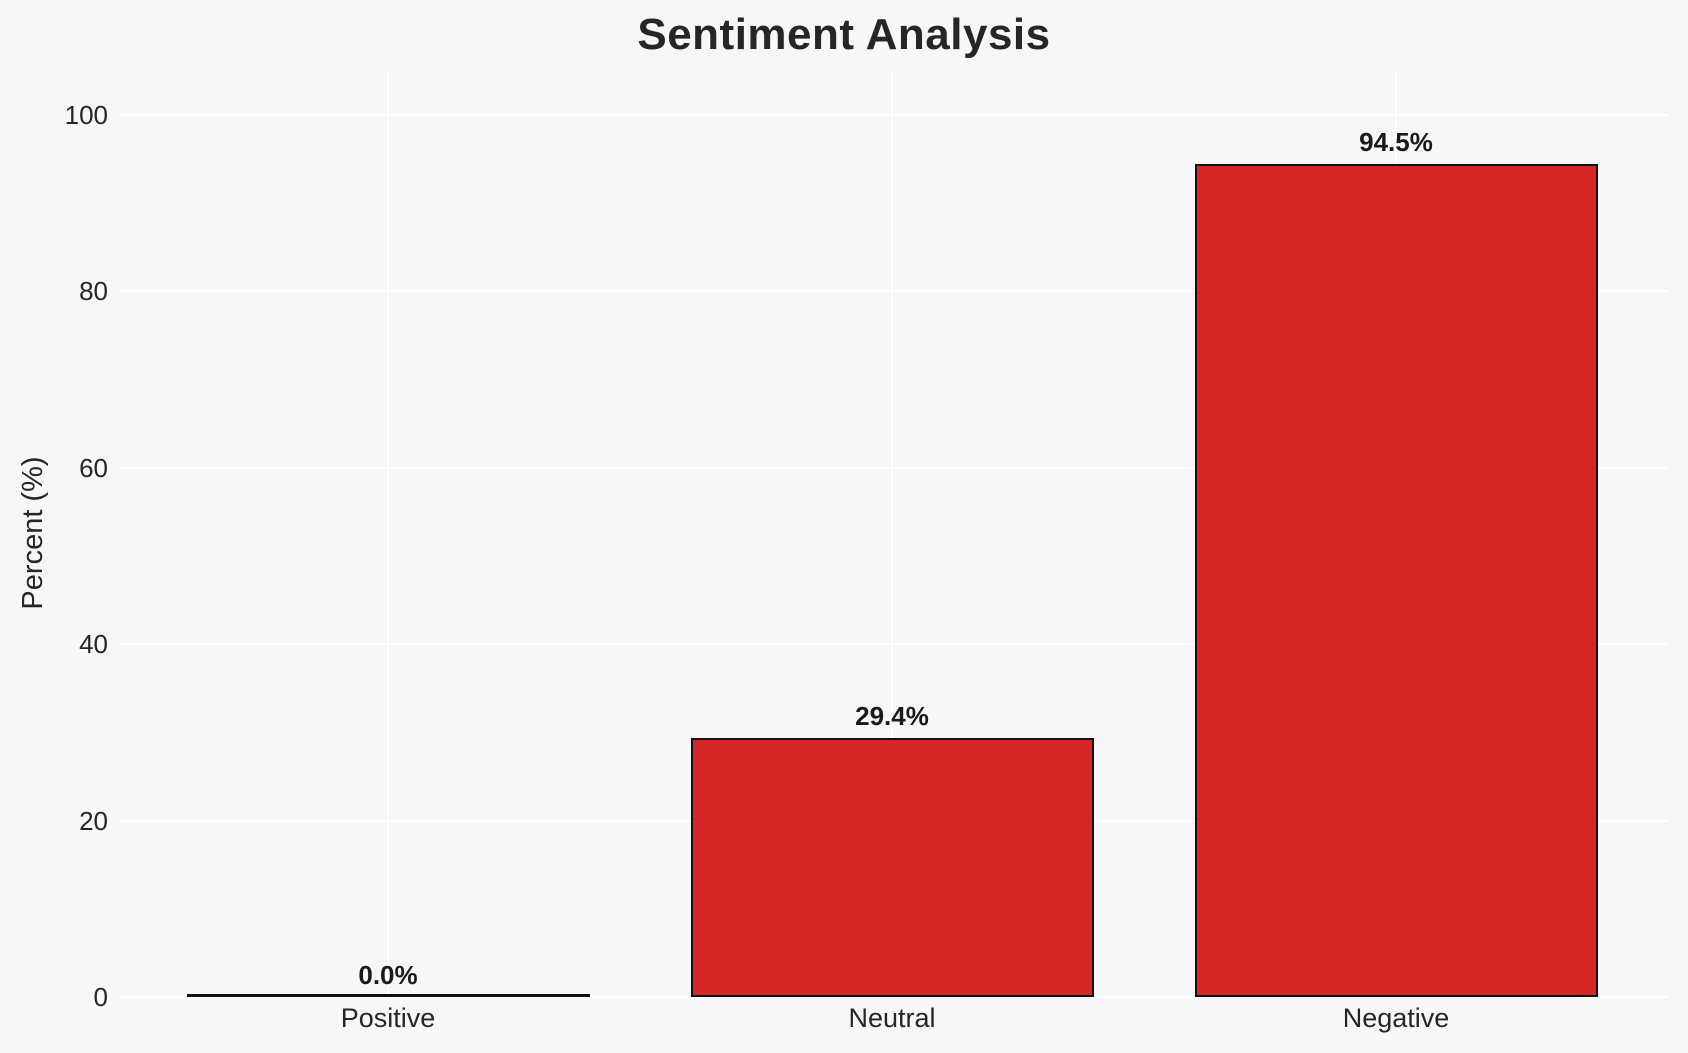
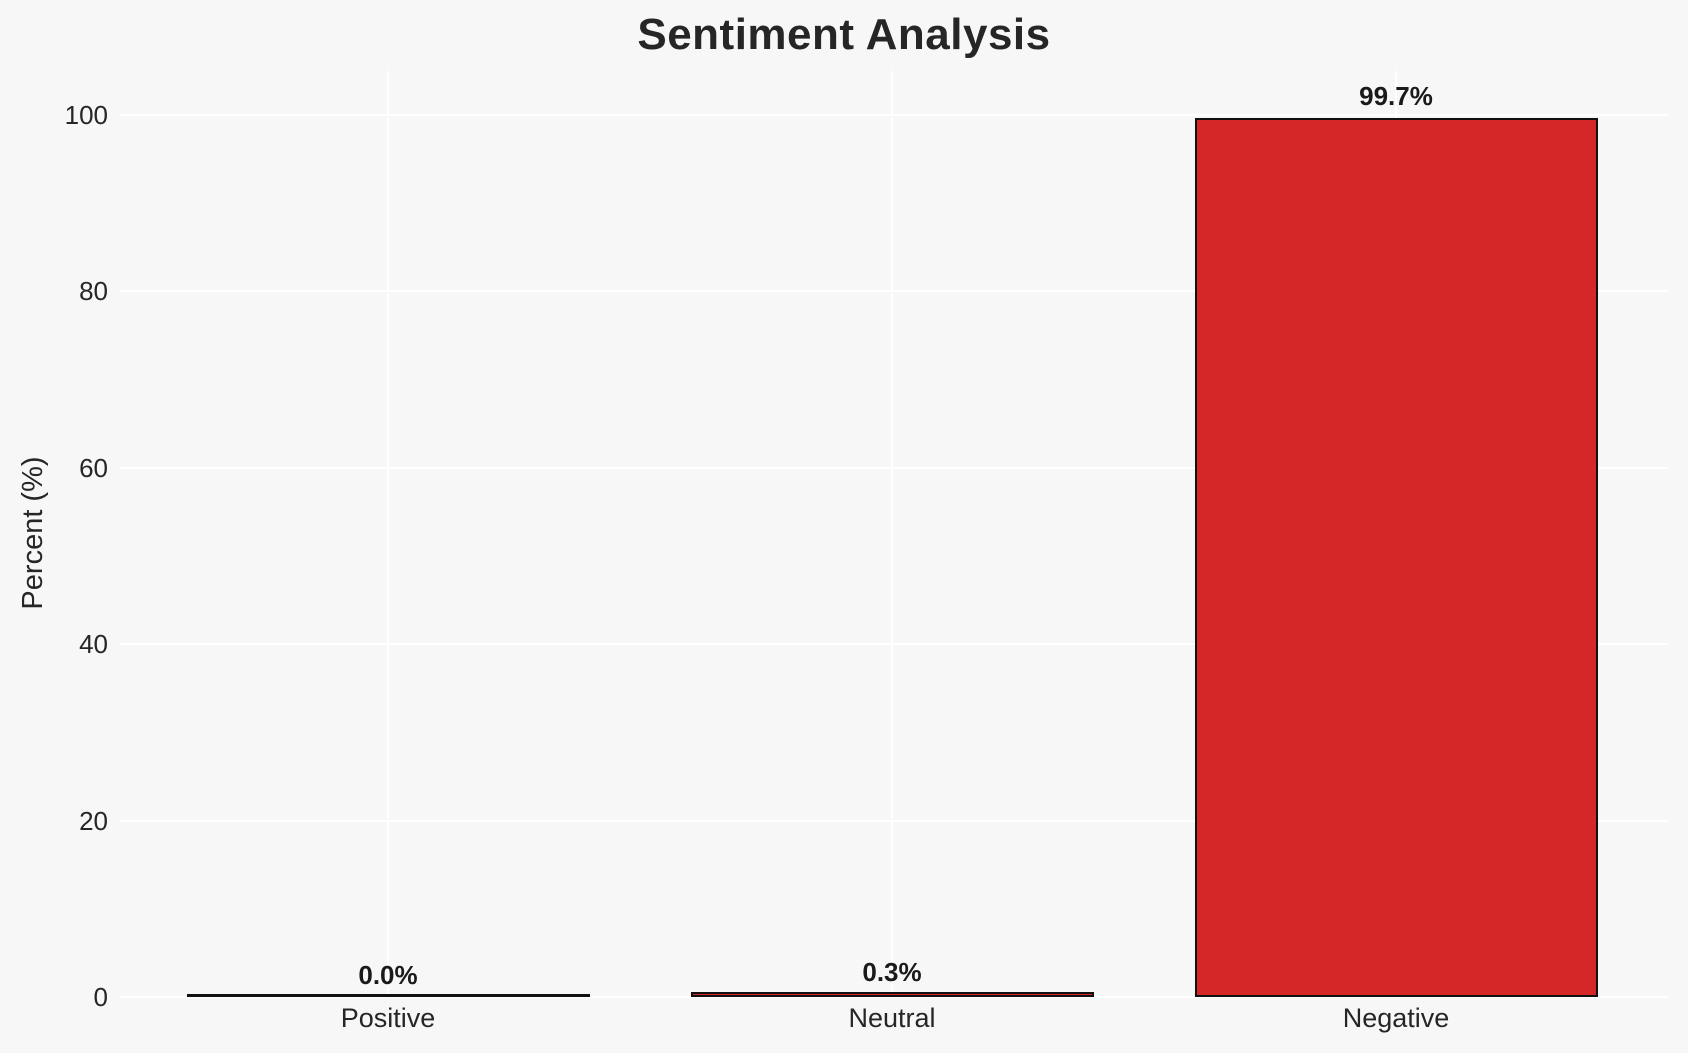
Neutral: 29.4% -> 0.3%
Negative: 94.5% -> 99.7%
